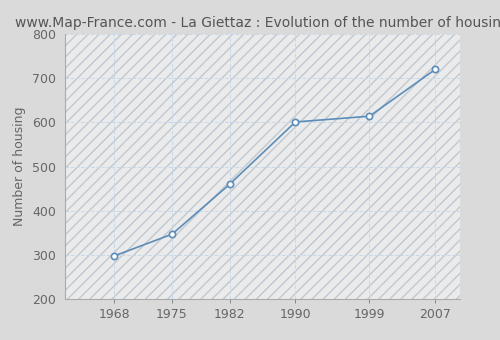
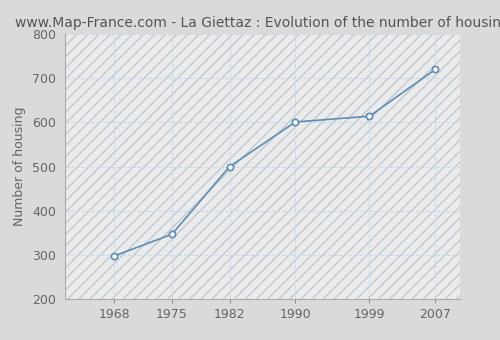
1982: 460 -> 500
